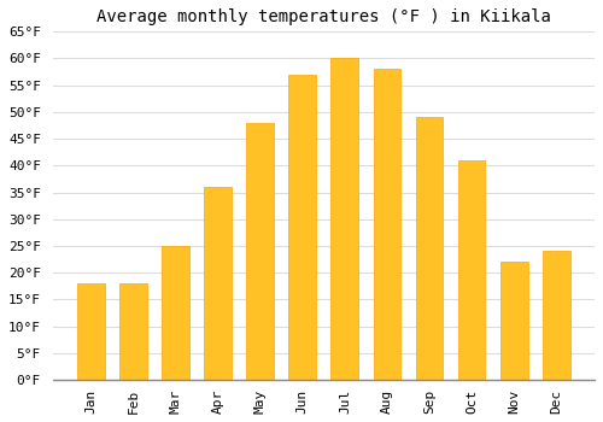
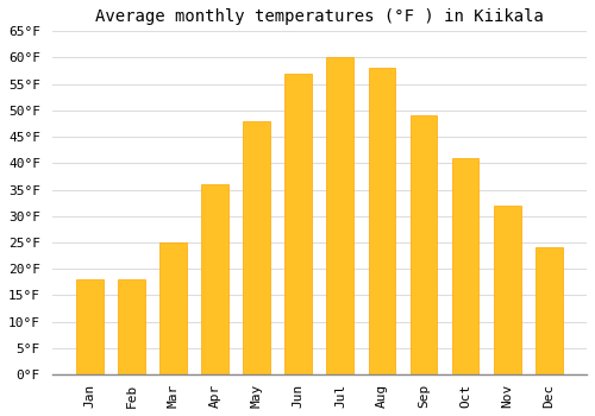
Nov: 22°F -> 32°F
